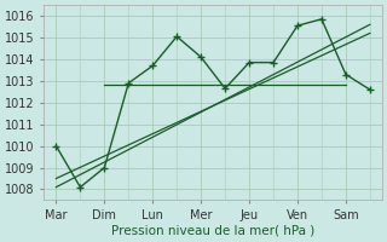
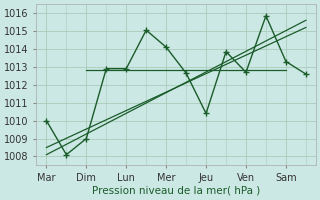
Lun: 1013.7 -> 1012.9
Jeu: 1013.9 -> 1010.4
Ven: 1015.5 -> 1012.7
